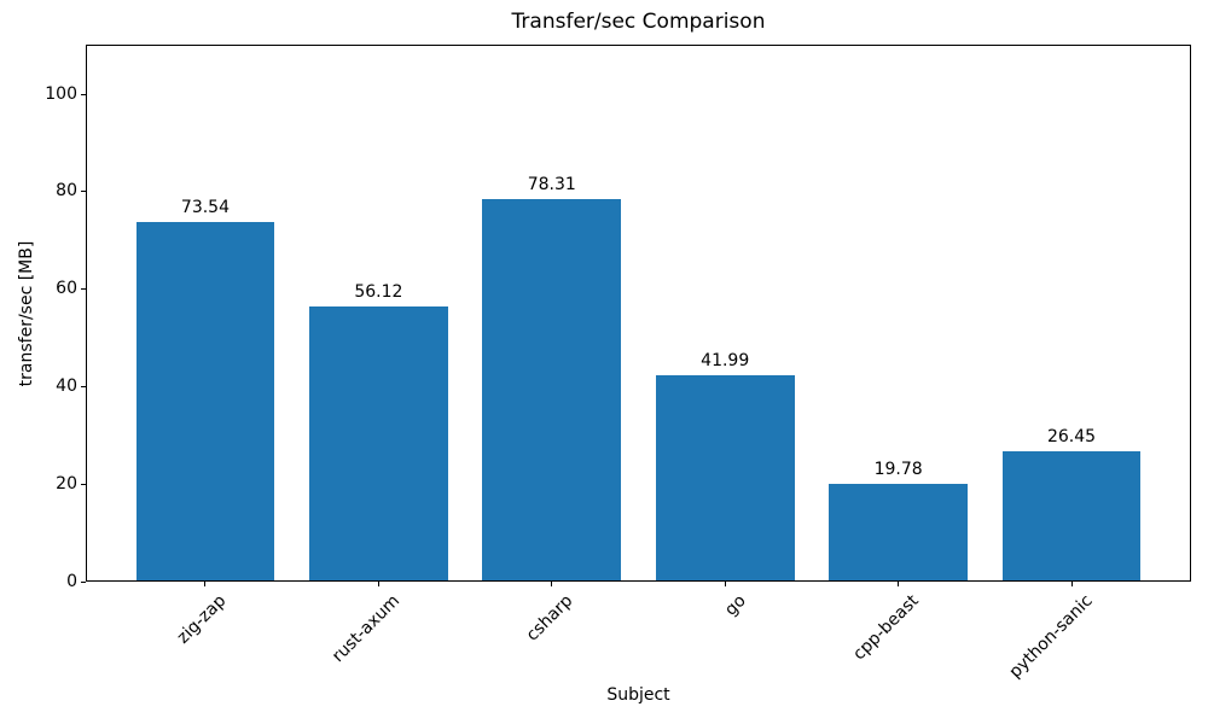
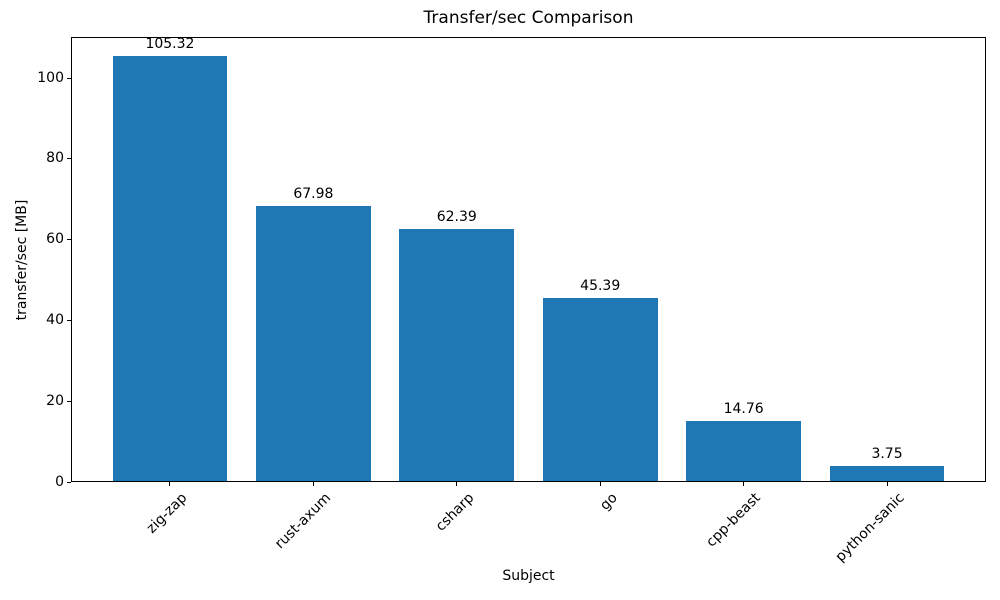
zig-zap: 73.54 -> 105.32
rust-axum: 56.12 -> 67.98
csharp: 78.31 -> 62.39
go: 41.99 -> 45.39
cpp-beast: 19.78 -> 14.76
python-sanic: 26.45 -> 3.75
